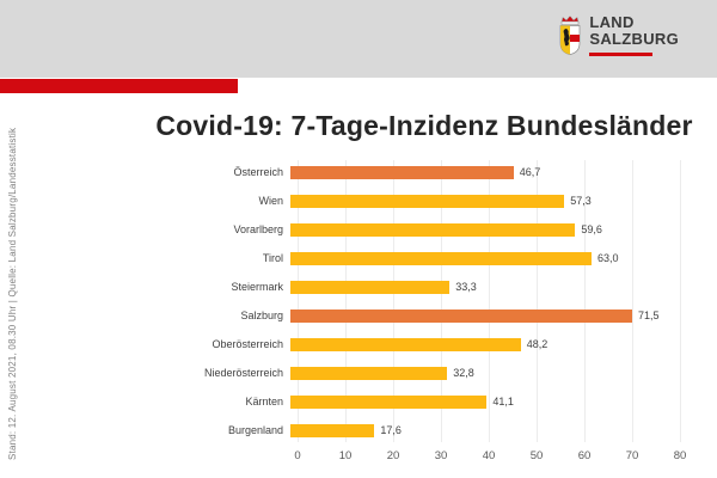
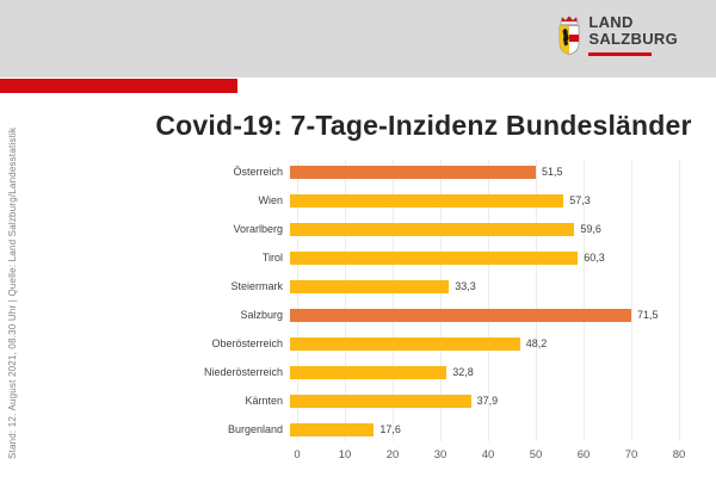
Österreich: 46,7 -> 51,5
Tirol: 63,0 -> 60,3
Kärnten: 41,1 -> 37,9
